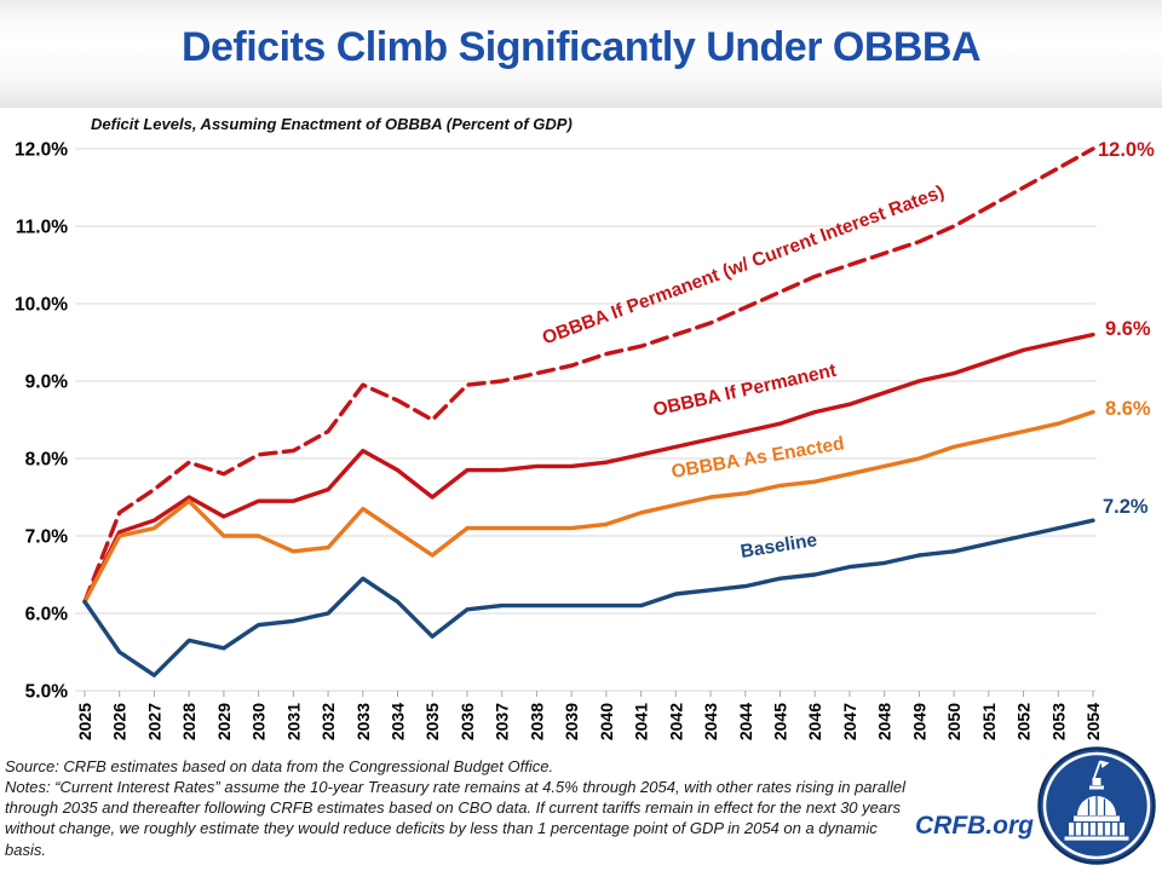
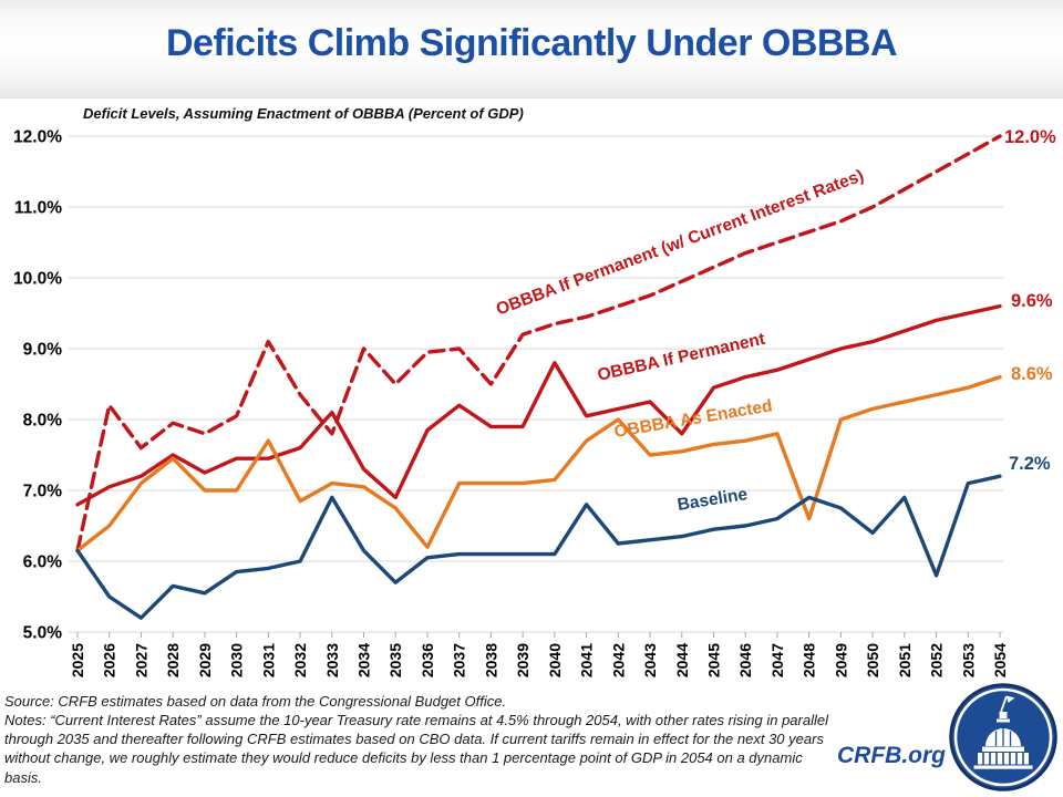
OBBBA If Permanent/2025: 6.2% -> 6.8%
OBBBA If Permanent (w/ Current Interest Rates)/2026: 7.3% -> 8.2%
OBBBA As Enacted/2026: 7.0% -> 6.5%
OBBBA If Permanent (w/ Current Interest Rates)/2031: 8.1% -> 9.1%
OBBBA As Enacted/2031: 6.8% -> 7.7%
OBBBA If Permanent (w/ Current Interest Rates)/2033: 8.9% -> 7.8%
OBBBA As Enacted/2033: 7.3% -> 7.1%
Baseline/2033: 6.5% -> 6.9%
OBBBA If Permanent (w/ Current Interest Rates)/2034: 8.8% -> 9.0%
OBBBA If Permanent/2034: 7.8% -> 7.3%
OBBBA If Permanent/2035: 7.5% -> 6.9%
OBBBA As Enacted/2036: 7.1% -> 6.2%
OBBBA If Permanent/2037: 7.8% -> 8.2%
OBBBA If Permanent (w/ Current Interest Rates)/2038: 9.1% -> 8.5%
OBBBA If Permanent/2040: 8.0% -> 8.8%
OBBBA As Enacted/2041: 7.3% -> 7.7%
Baseline/2041: 6.1% -> 6.8%
OBBBA As Enacted/2042: 7.4% -> 8.0%
OBBBA If Permanent/2044: 8.3% -> 7.8%
OBBBA As Enacted/2048: 7.9% -> 6.6%
Baseline/2048: 6.7% -> 6.9%
Baseline/2050: 6.8% -> 6.4%
Baseline/2052: 7.0% -> 5.8%
